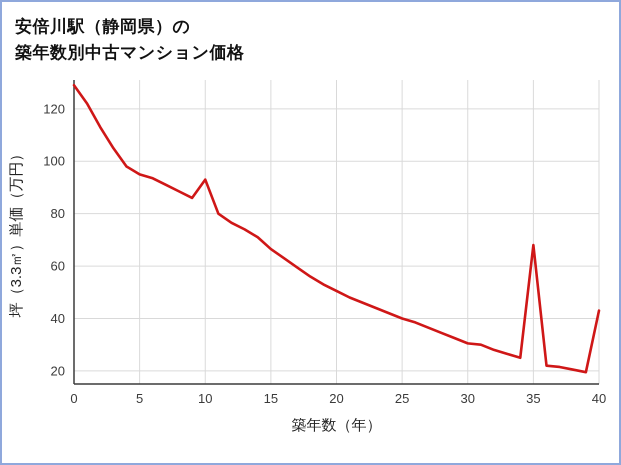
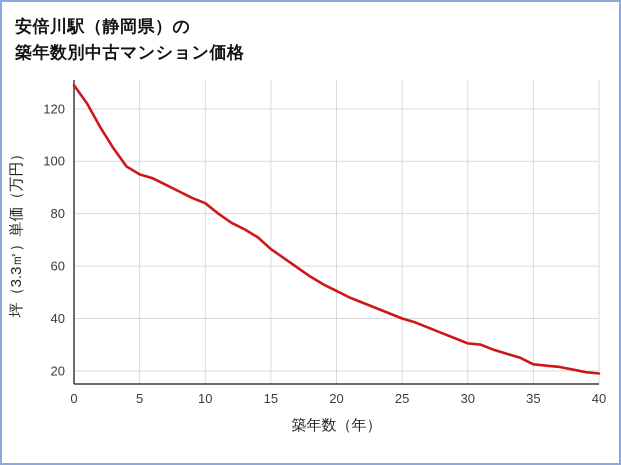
10: 93 -> 84
35: 68 -> 22
40: 43 -> 19
